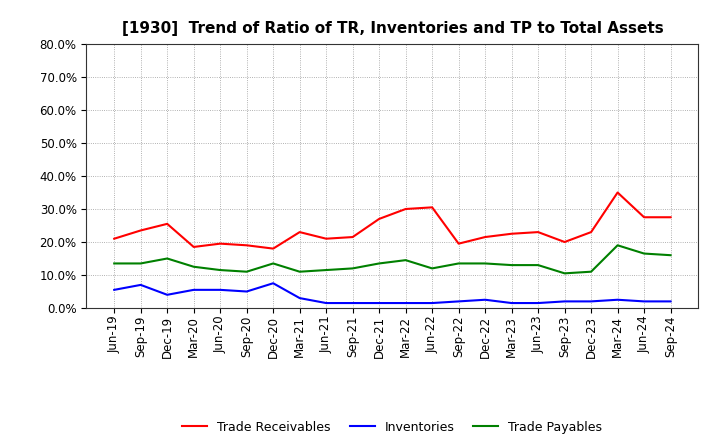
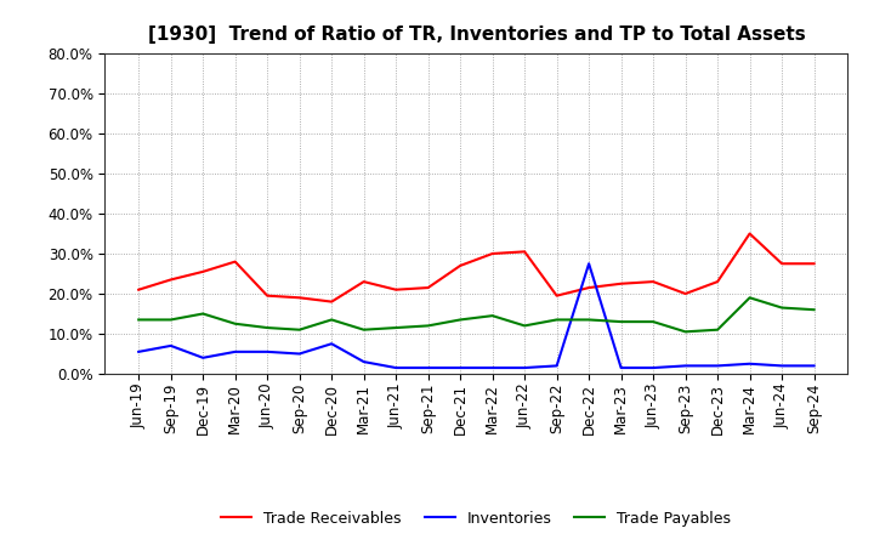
Trade Receivables/Mar-20: 18.5% -> 28.0%
Inventories/Dec-22: 2.5% -> 27.5%
